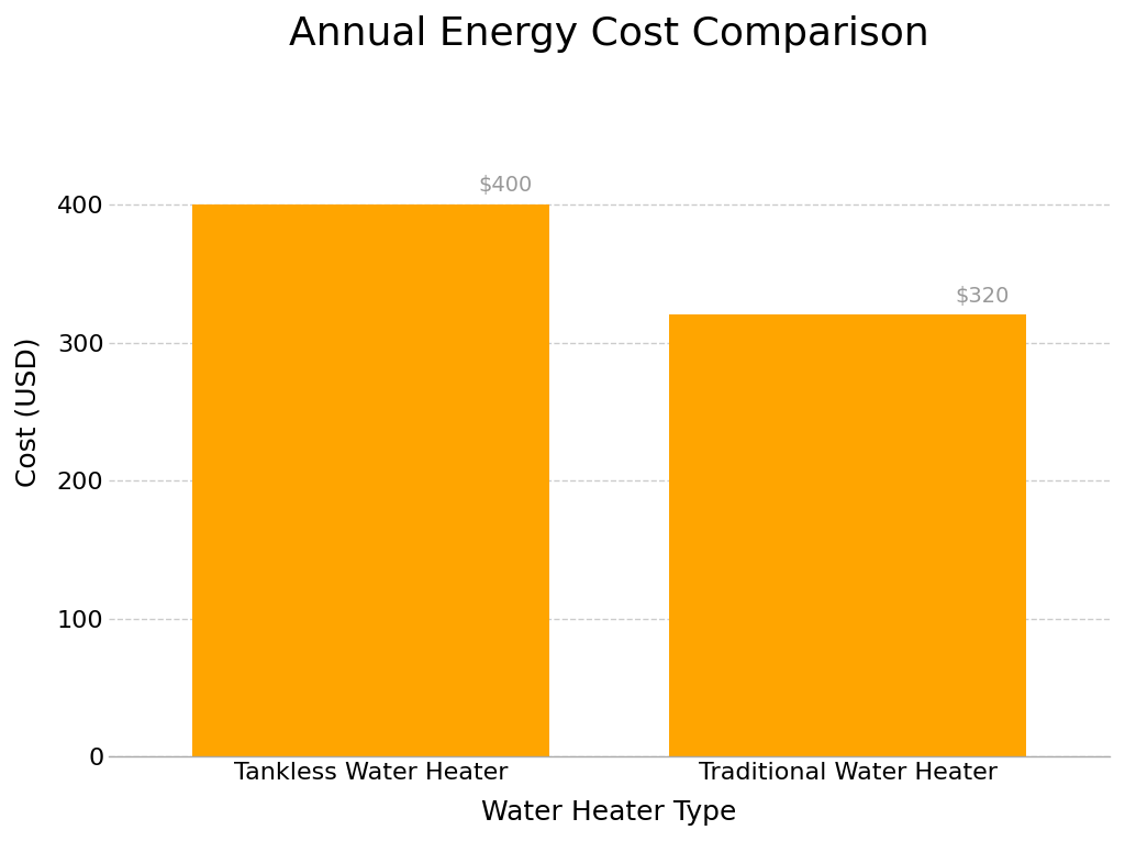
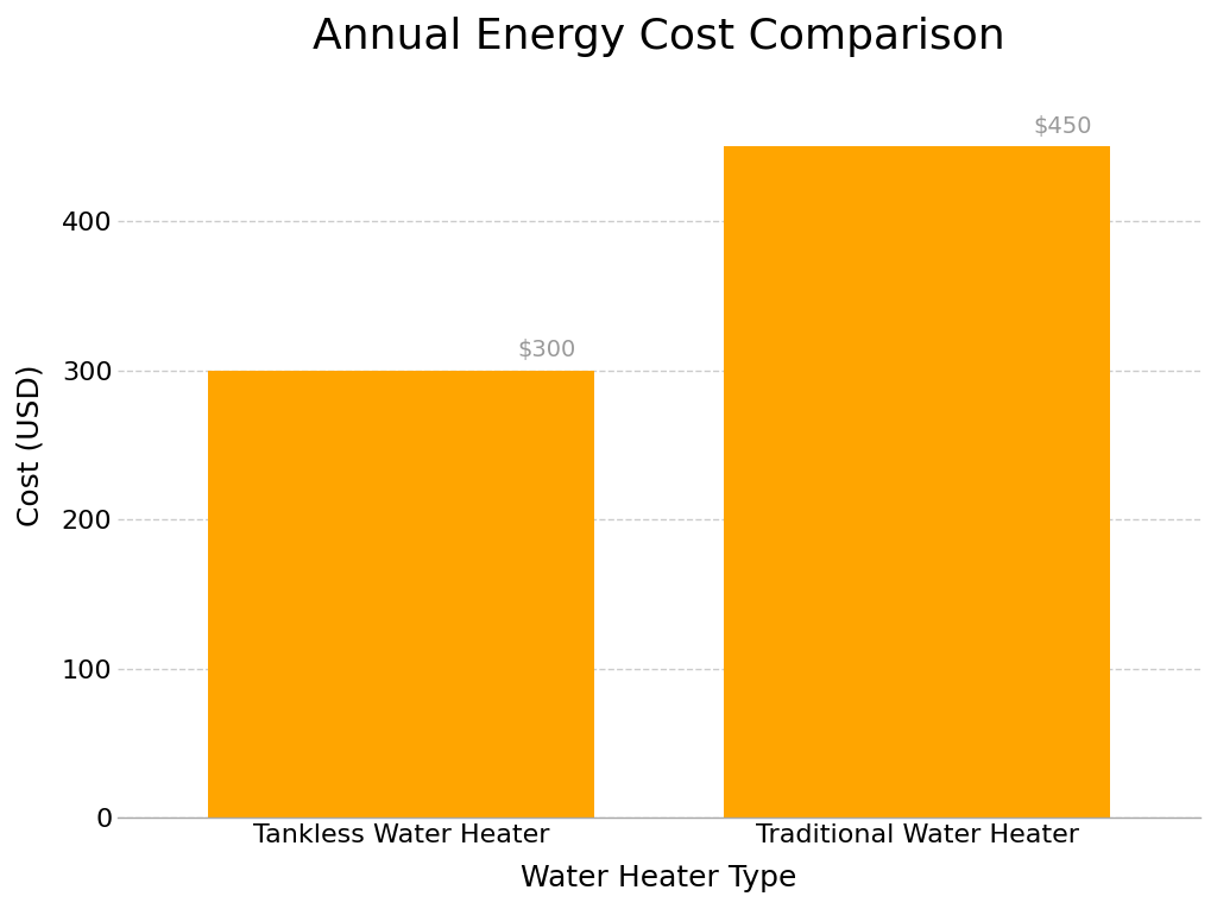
Tankless Water Heater: $400 -> $300
Traditional Water Heater: $320 -> $450
